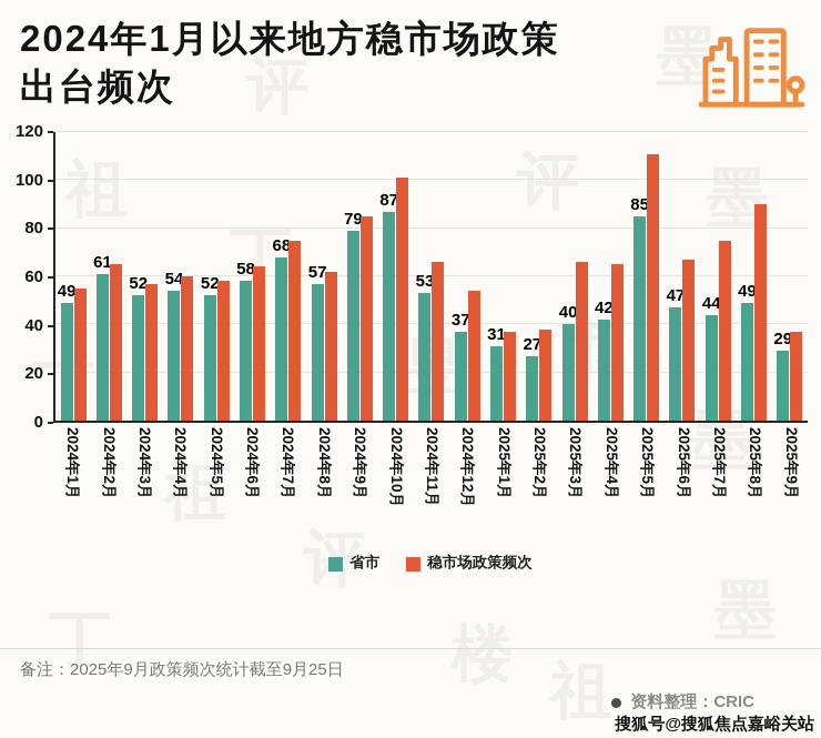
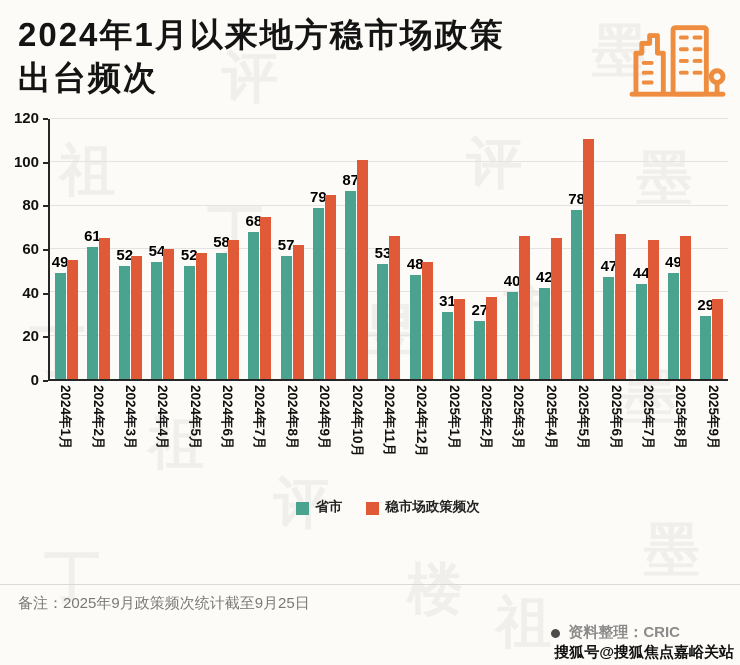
省市/2024年12月: 37 -> 48
省市/2025年5月: 85 -> 78
稳市场政策频次/2025年7月: 75 -> 64
稳市场政策频次/2025年8月: 90 -> 66
